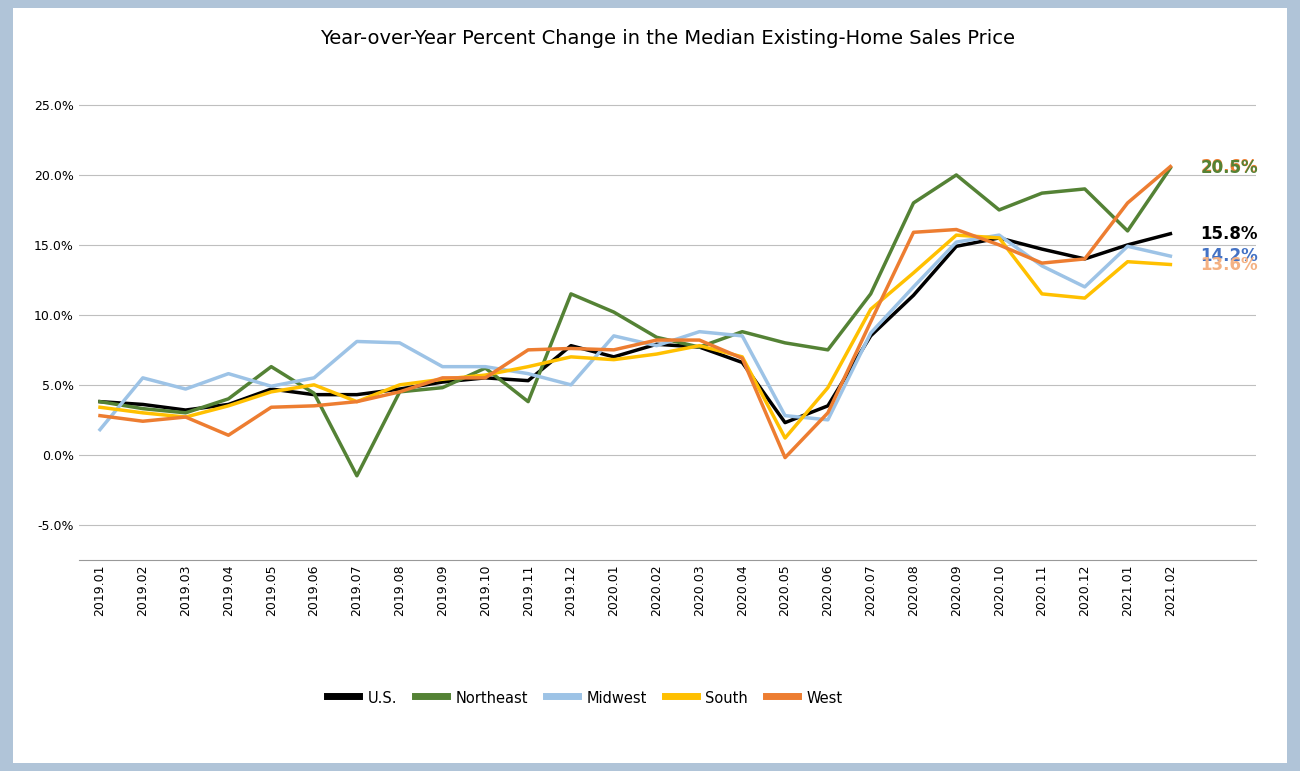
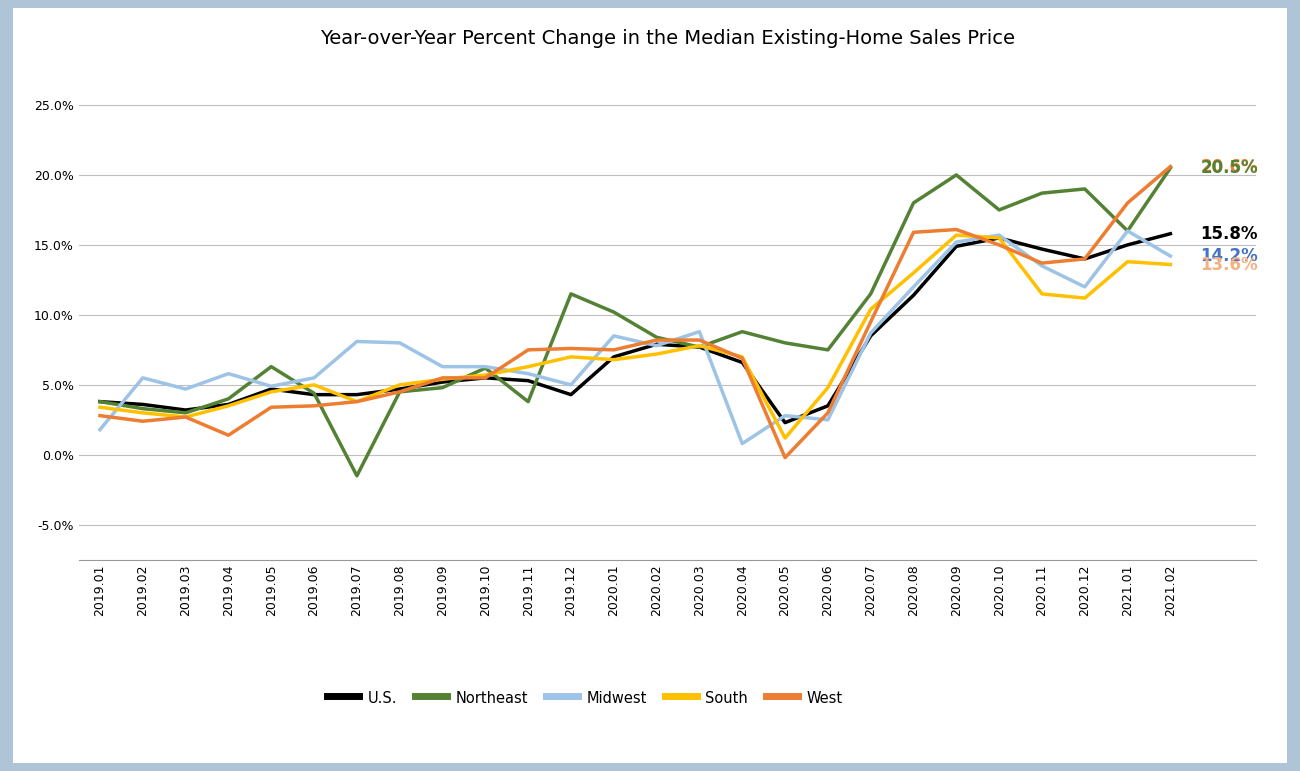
U.S./2019.12: 7.8% -> 4.3%
Midwest/2020.04: 8.5% -> 0.8%
Midwest/2021.01: 14.9% -> 16.0%
